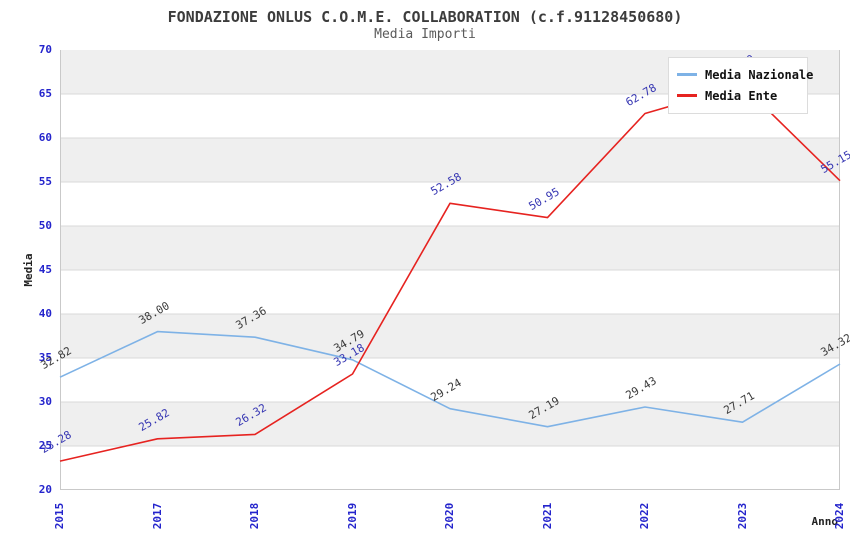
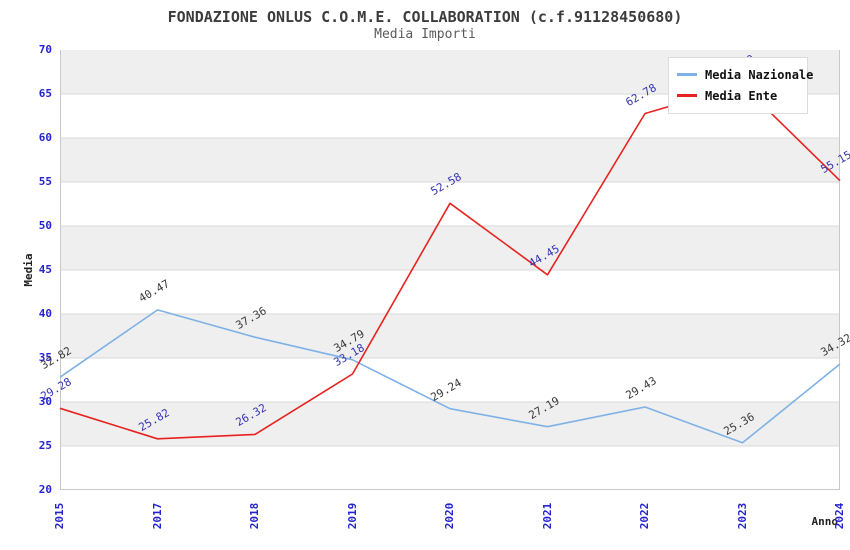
Media Ente/2015: 23.28 -> 29.28
Media Nazionale/2017: 38.00 -> 40.47
Media Ente/2021: 50.95 -> 44.45
Media Nazionale/2023: 27.71 -> 25.36
